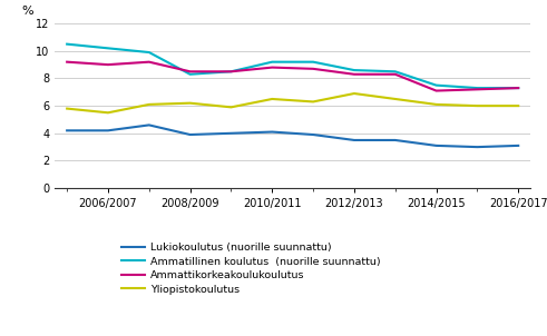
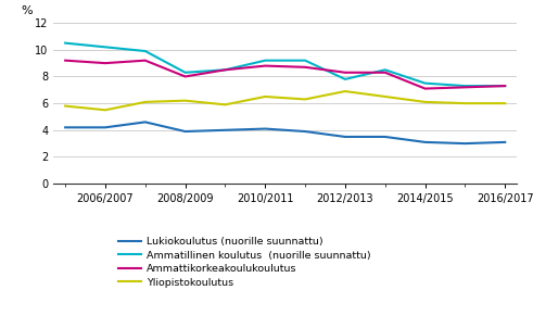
Ammattikorkeakoulukoulutus/2008/2009: 8.5 -> 8.0
Ammatillinen koulutus (nuorille suunnattu)/2012/2013: 8.6 -> 7.8
